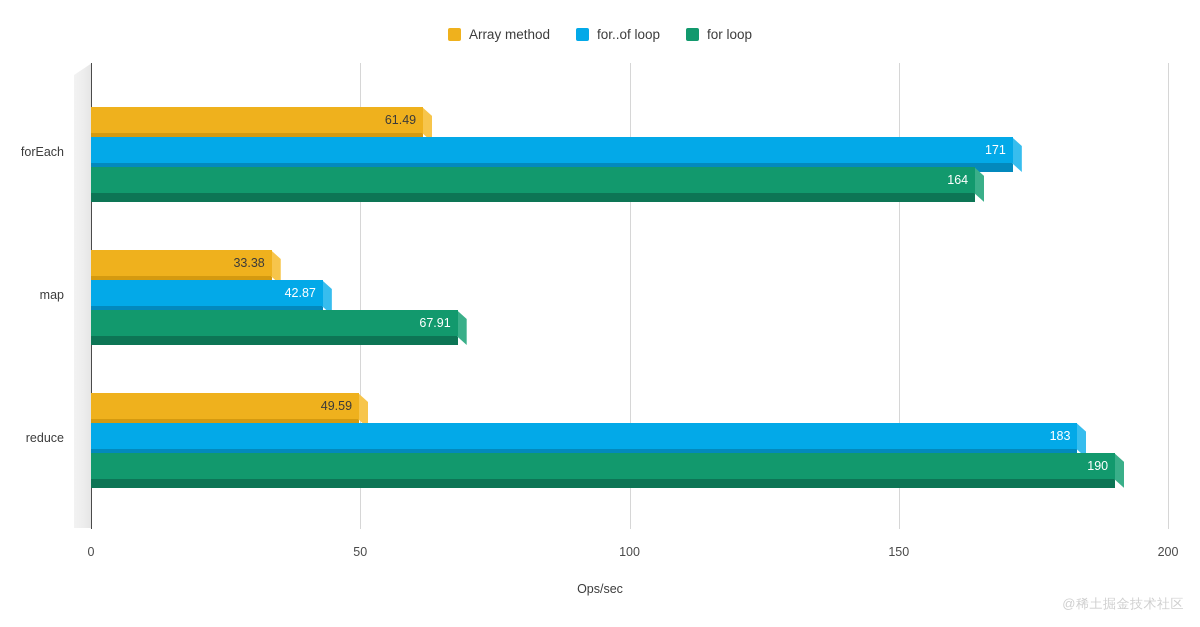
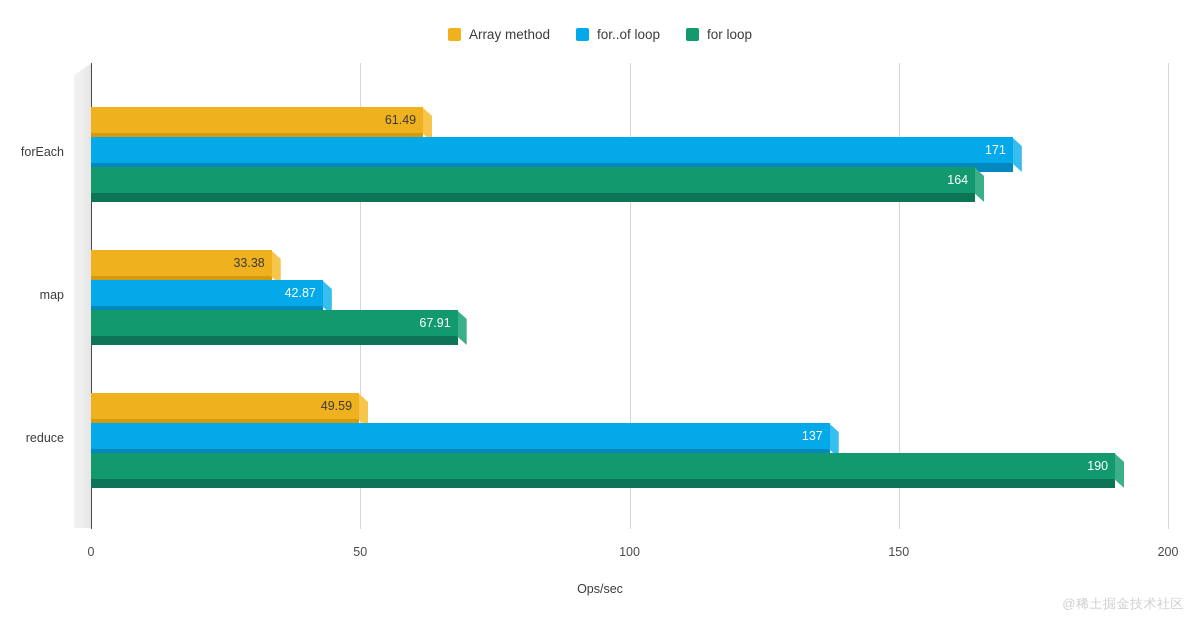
for..of loop/reduce: 183 -> 137
